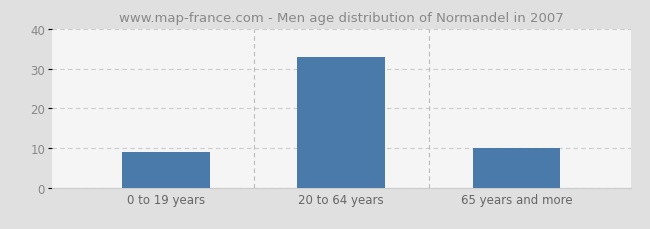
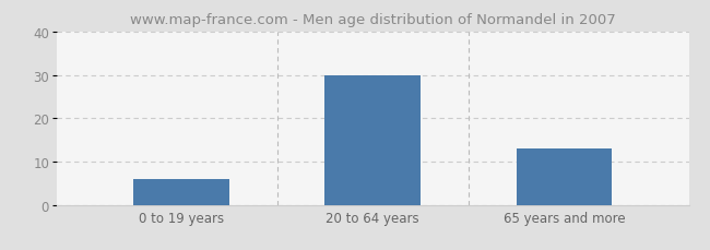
0 to 19 years: 9 -> 6
20 to 64 years: 33 -> 30
65 years and more: 10 -> 13
